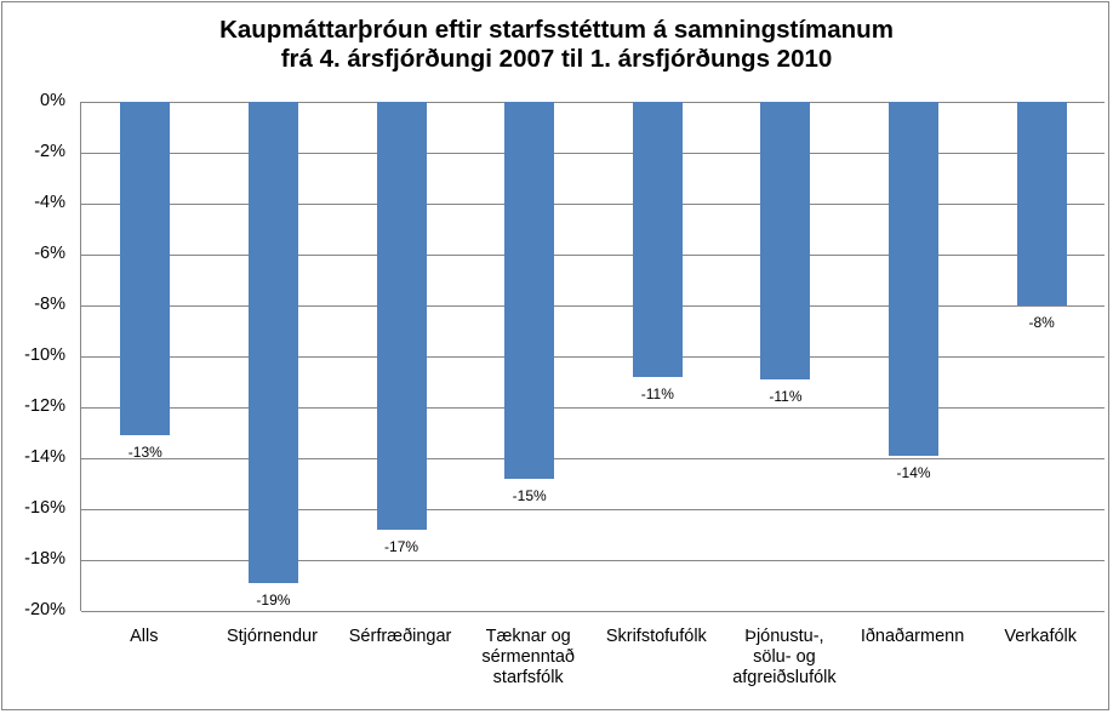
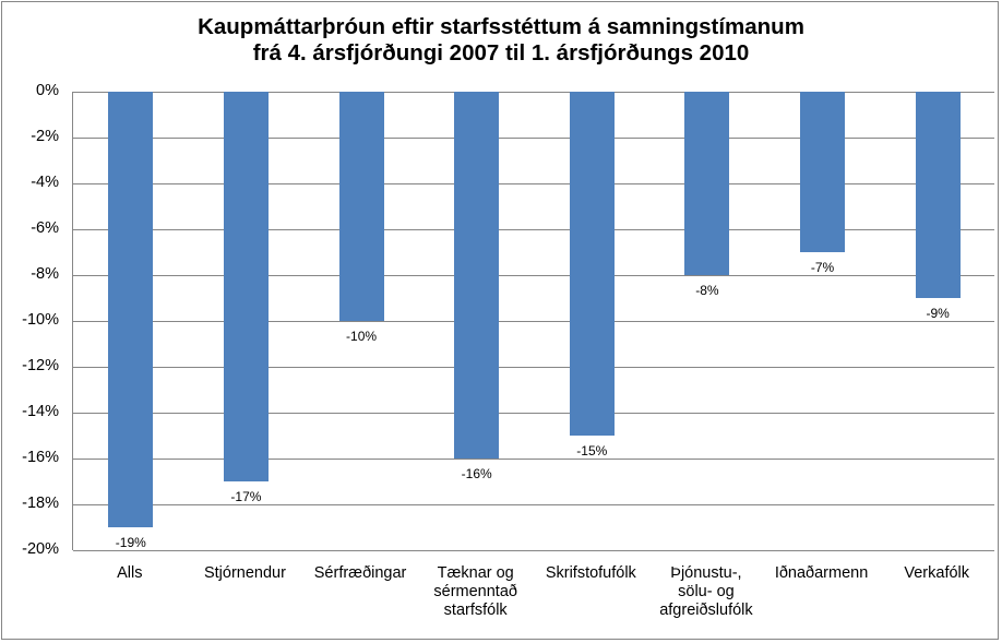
Alls: -13% -> -19%
Stjórnendur: -19% -> -17%
Sérfræðingar: -17% -> -10%
Tæknar og sérmenntað starfsfólk: -15% -> -16%
Skrifstofufólk: -11% -> -15%
Þjónustu-, sölu- og afgreiðslufólk: -11% -> -8%
Iðnaðarmenn: -14% -> -7%
Verkafólk: -8% -> -9%
